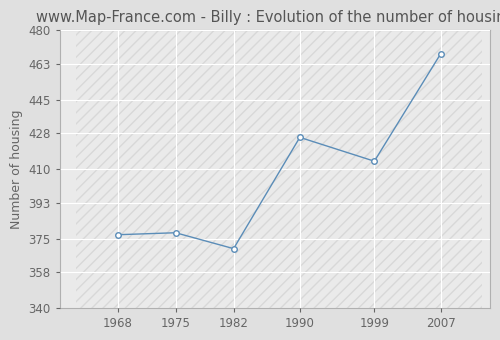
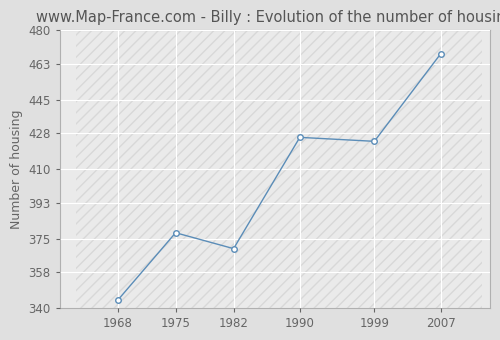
1968: 377 -> 344
1999: 414 -> 424
